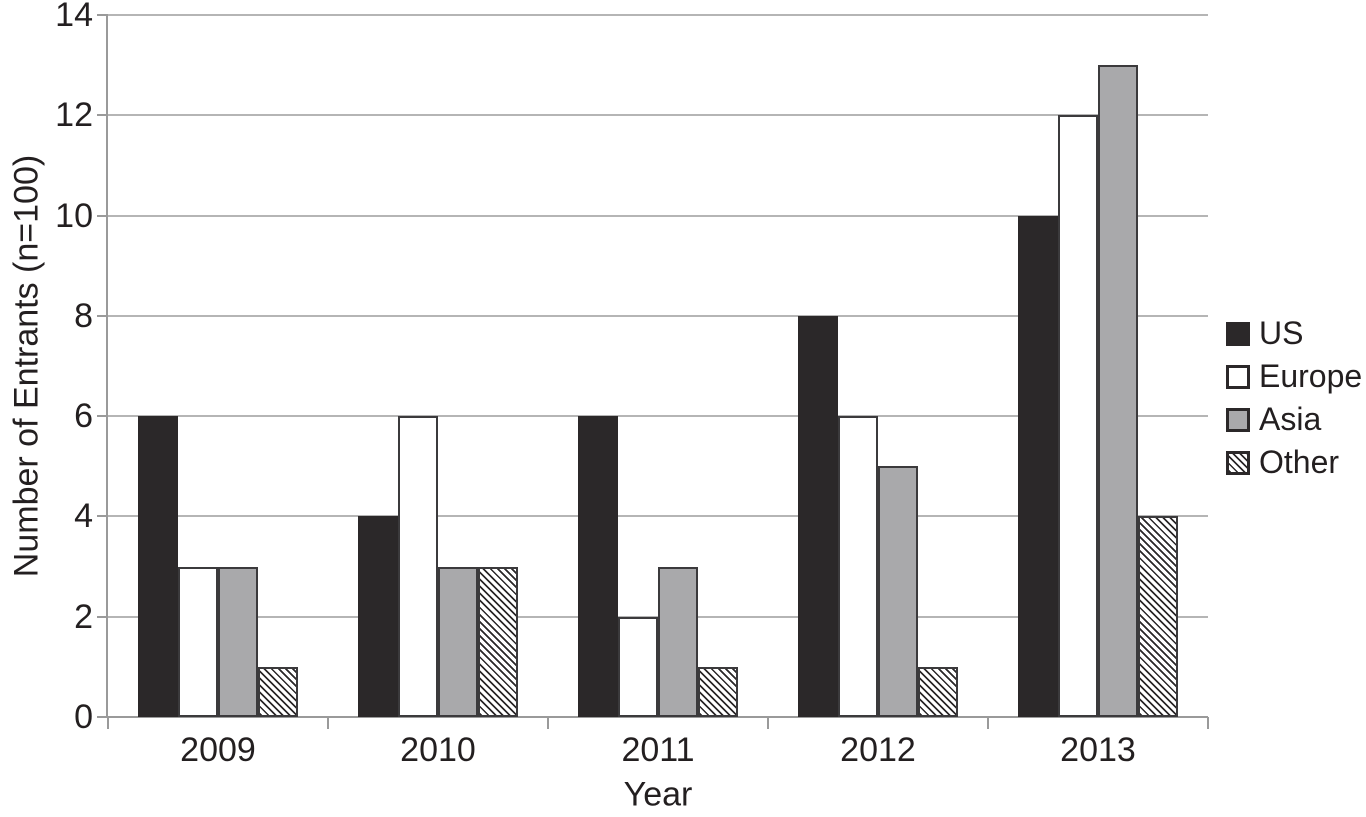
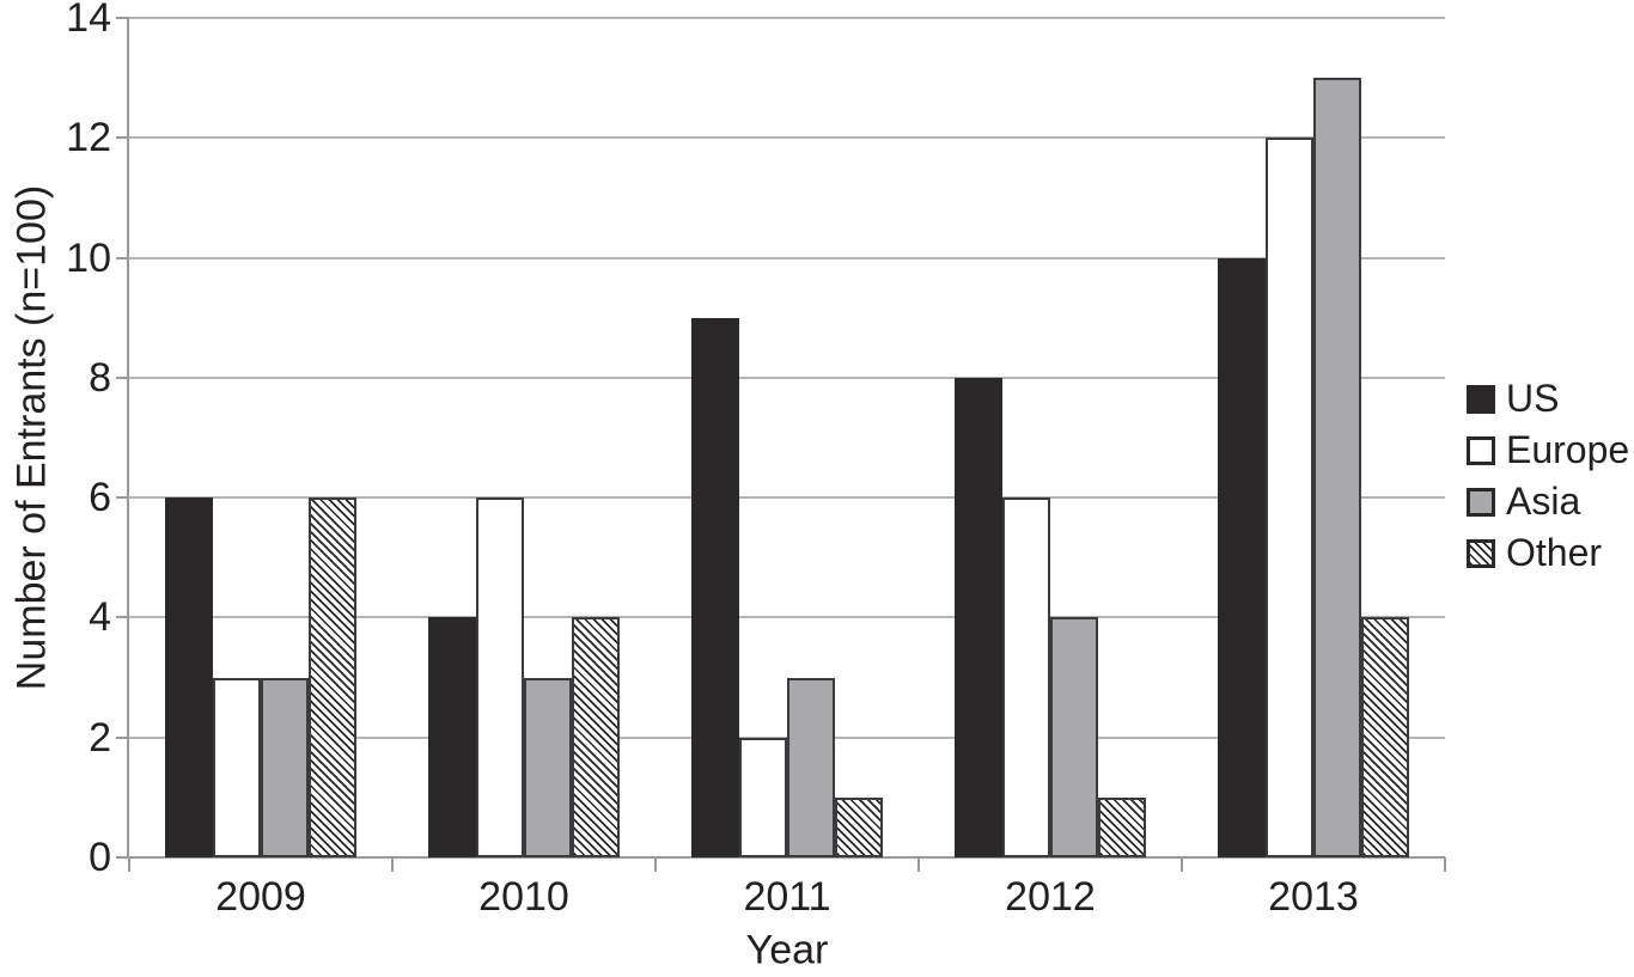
Other/2009: 1 -> 6
Other/2010: 3 -> 4
US/2011: 6 -> 9
Asia/2012: 5 -> 4
